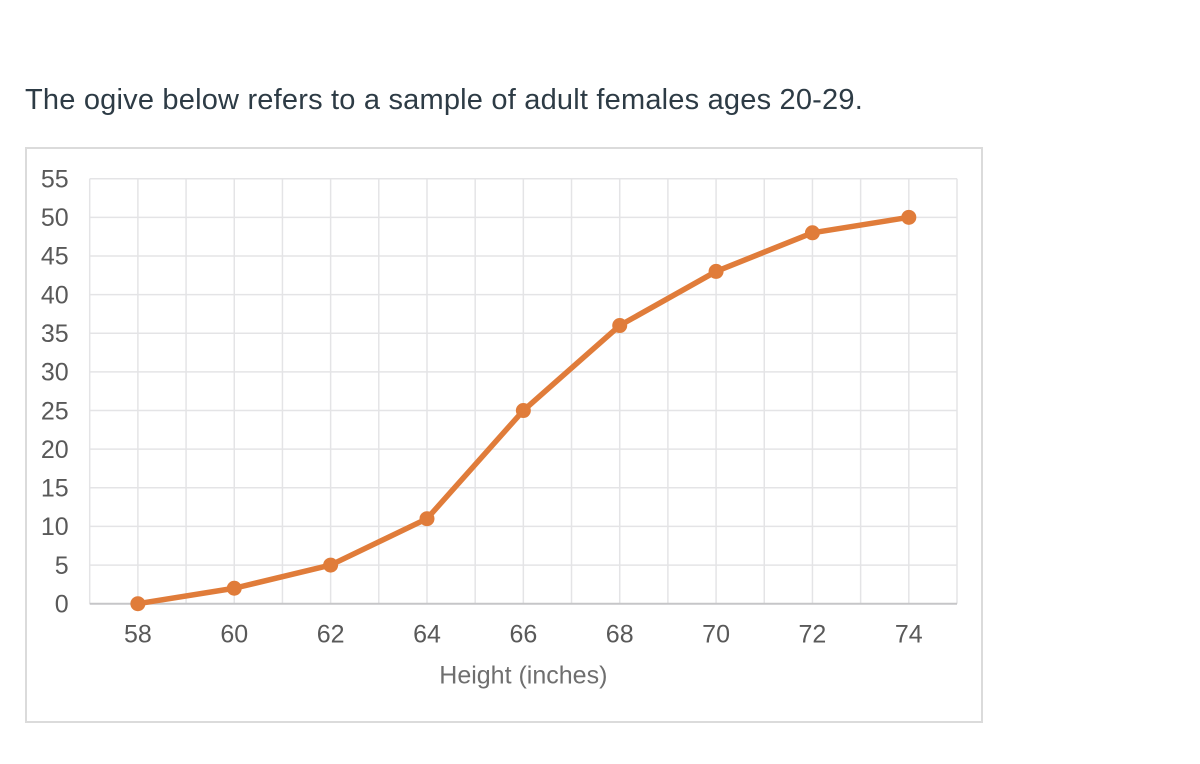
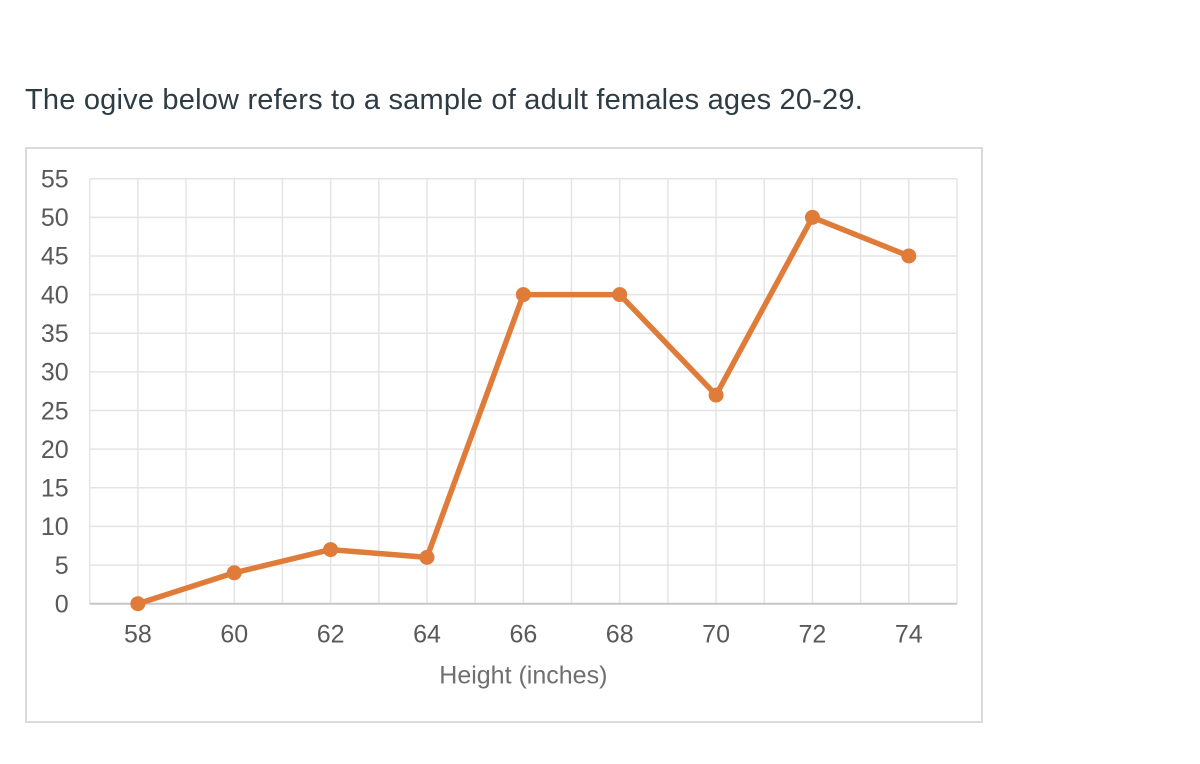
60: 2 -> 4
62: 5 -> 7
64: 11 -> 6
66: 25 -> 40
68: 36 -> 40
70: 43 -> 27
72: 48 -> 50
74: 50 -> 45
